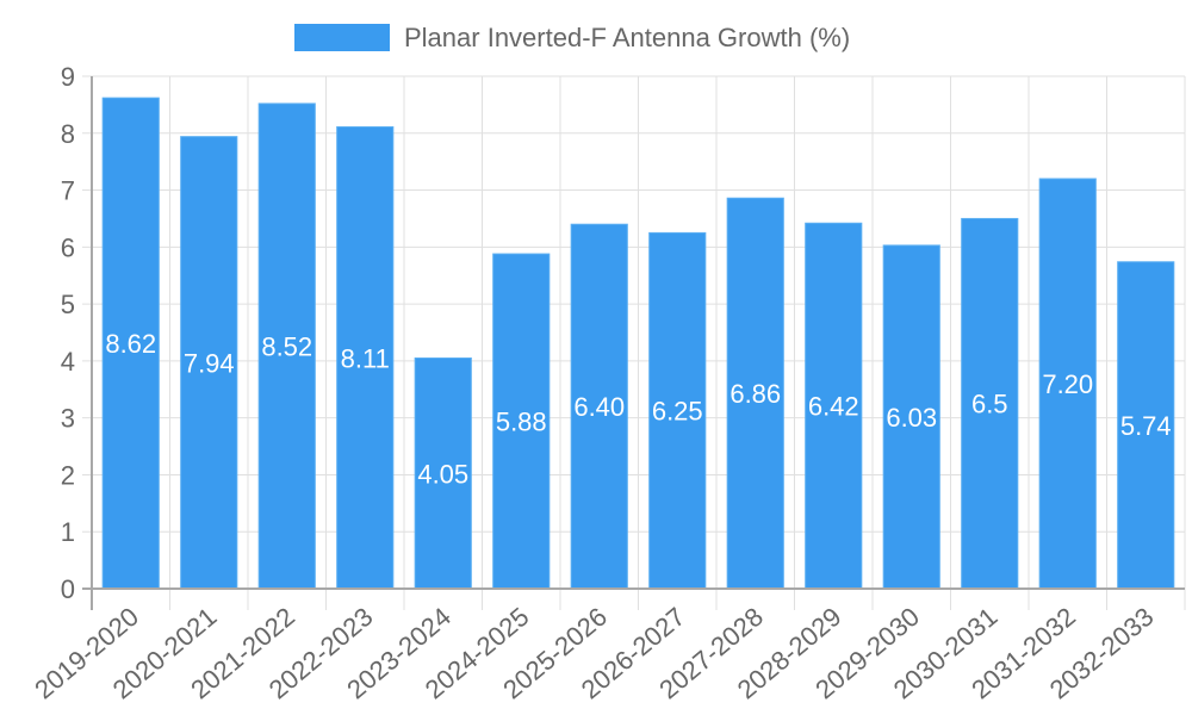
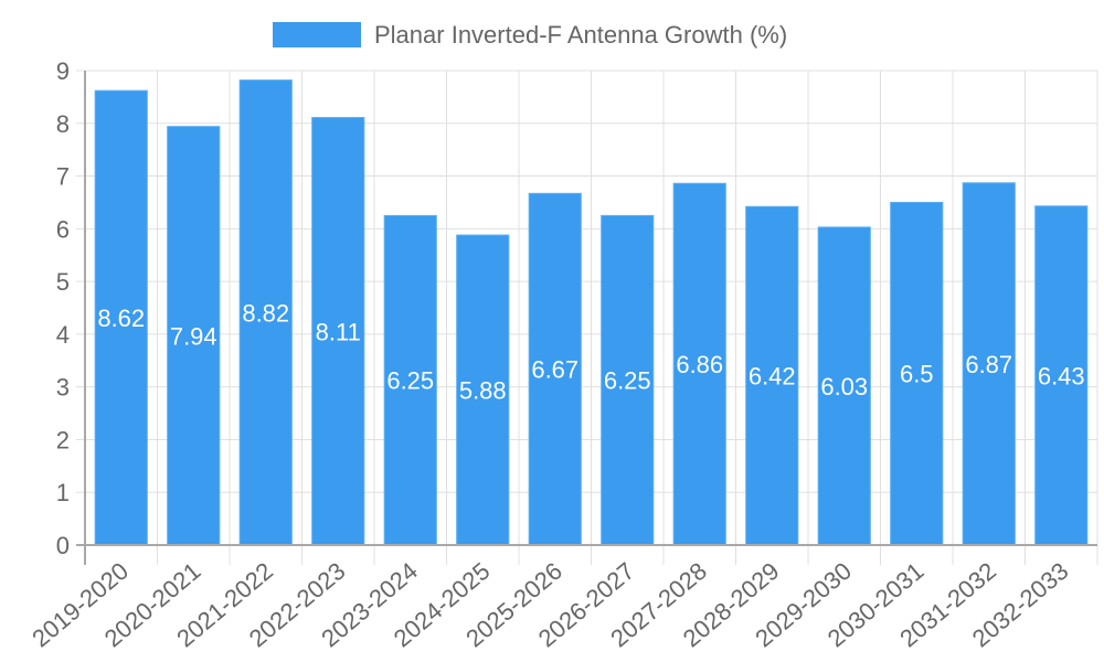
2021-2022: 8.52 -> 8.82
2023-2024: 4.05 -> 6.25
2025-2026: 6.40 -> 6.67
2031-2032: 7.20 -> 6.87
2032-2033: 5.74 -> 6.43
